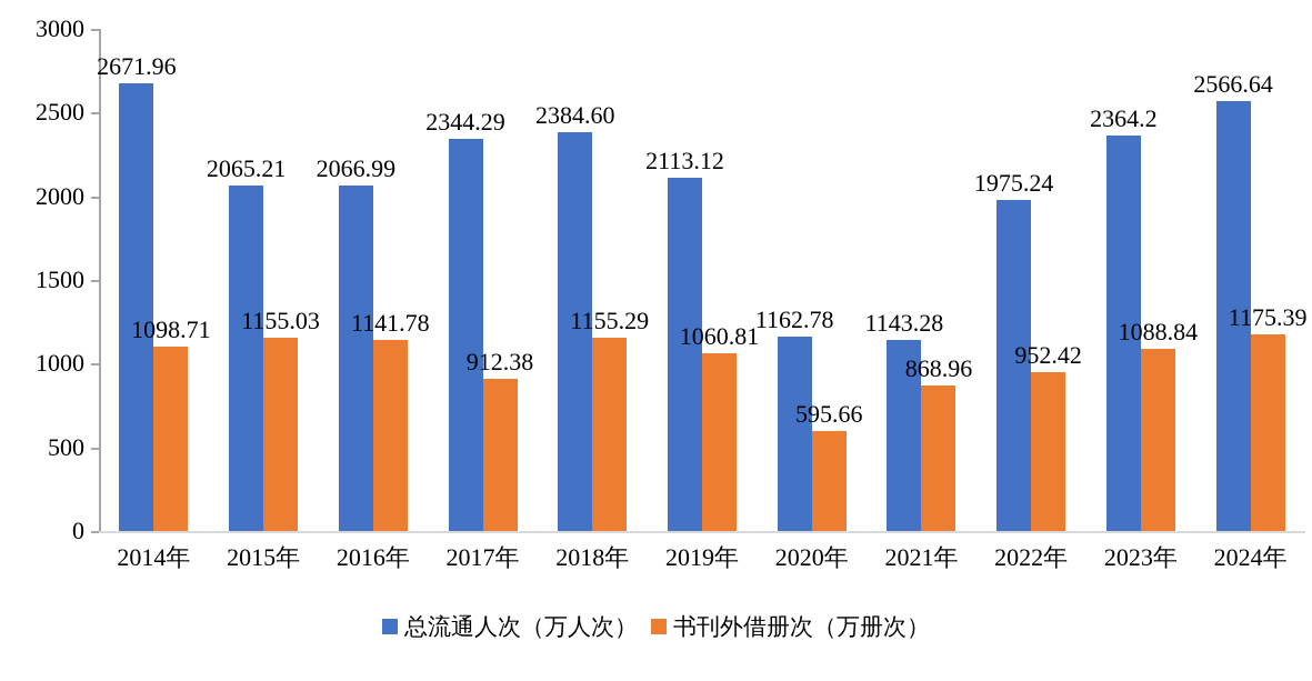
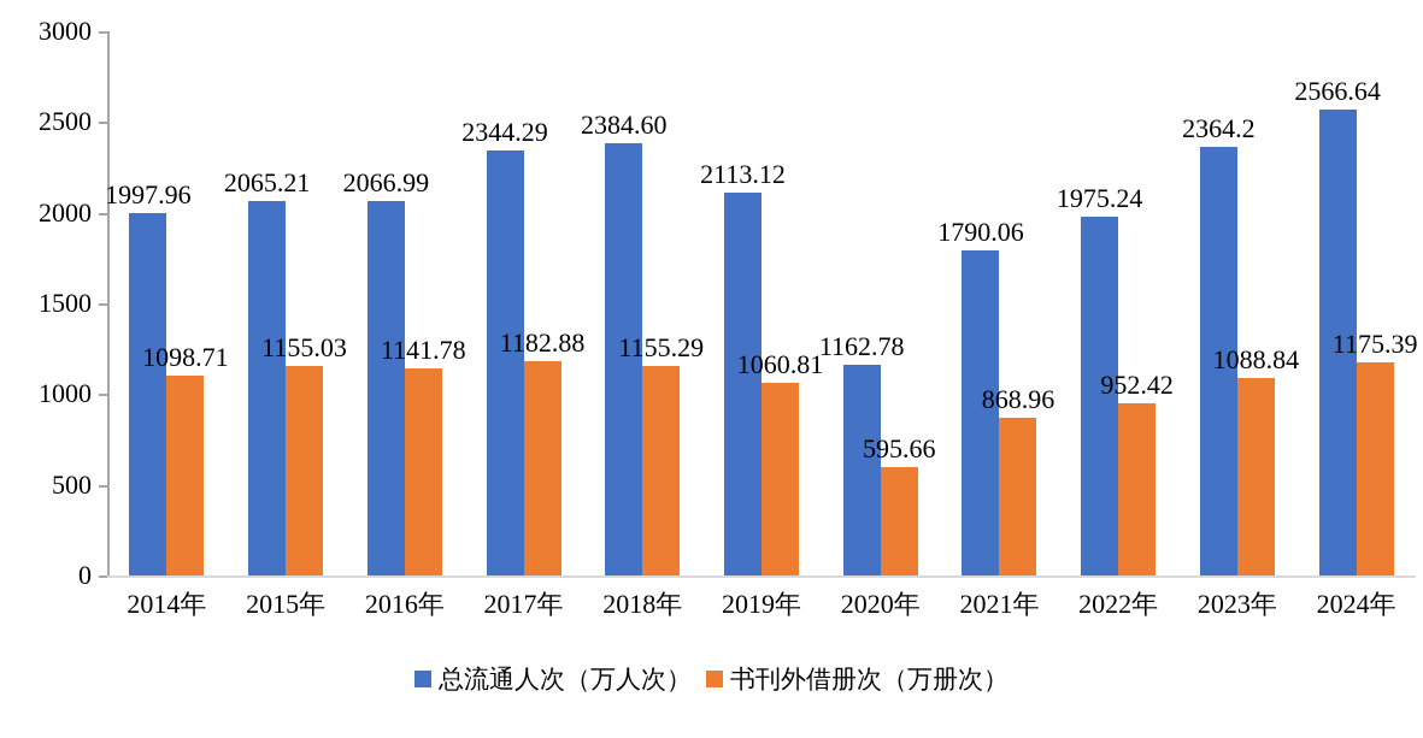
总流通人次（万人次）/2014年: 2671.96 -> 1997.96
书刊外借册次（万册次）/2017年: 912.38 -> 1182.88
总流通人次（万人次）/2021年: 1143.28 -> 1790.06
